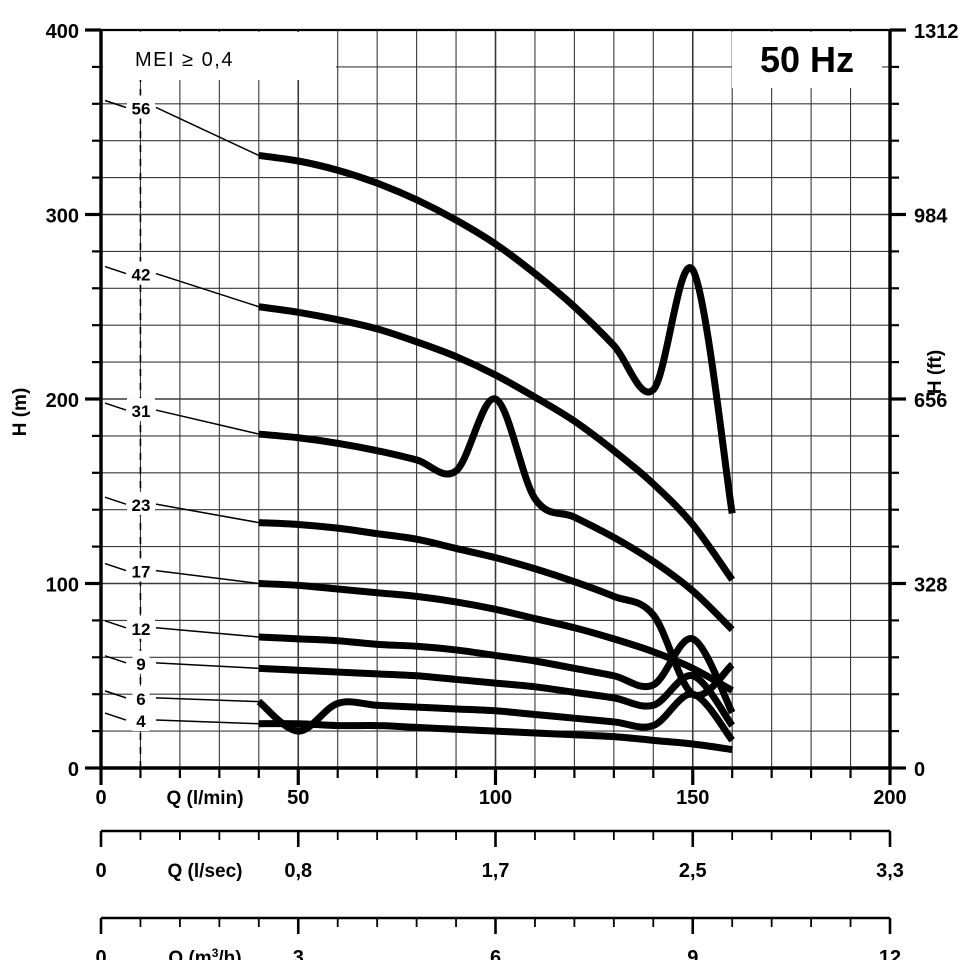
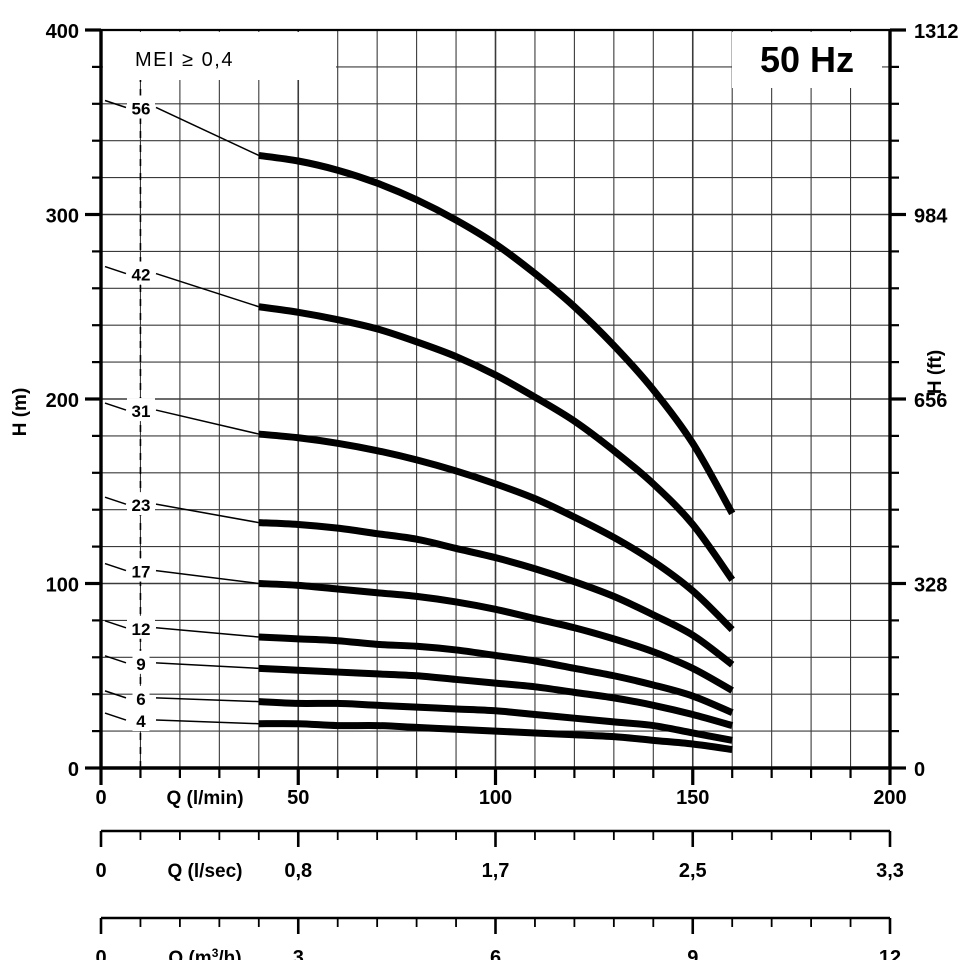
6/50: 20 -> 40
31/100: 200 -> 150
56/150: 270 -> 180
23/150: 40 -> 70
12/150: 70 -> 40
9/150: 50 -> 30
6/150: 40 -> 20
